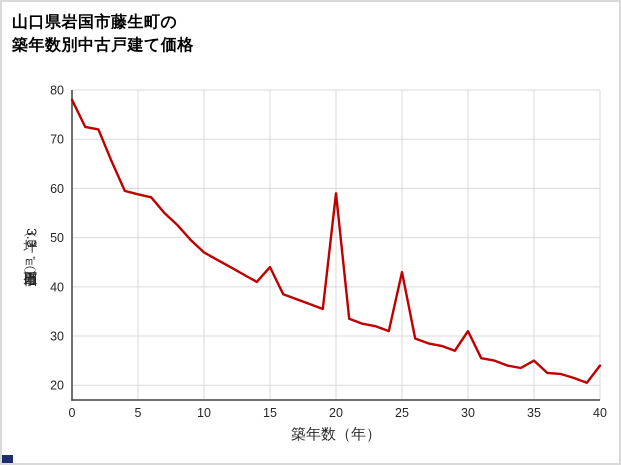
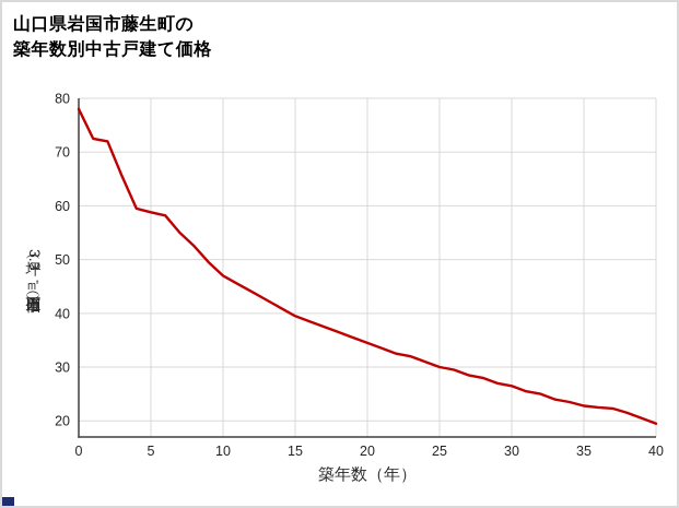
15: 44 -> 40
20: 59 -> 34
25: 43 -> 30
30: 31 -> 26
35: 25 -> 23
40: 24 -> 20
